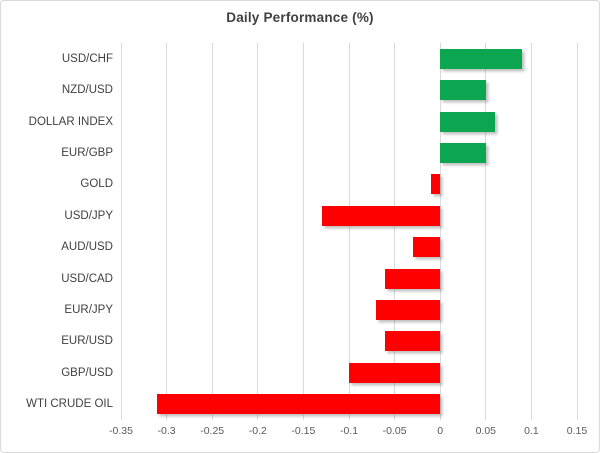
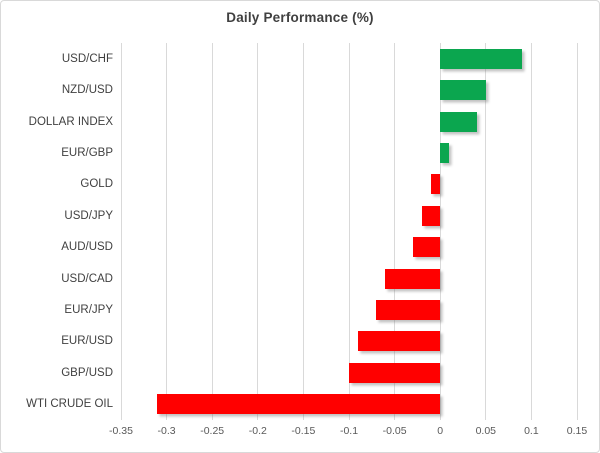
DOLLAR INDEX: 0.06 -> 0.04
EUR/GBP: 0.05 -> 0.01
USD/JPY: -0.13 -> -0.02
EUR/USD: -0.06 -> -0.09
